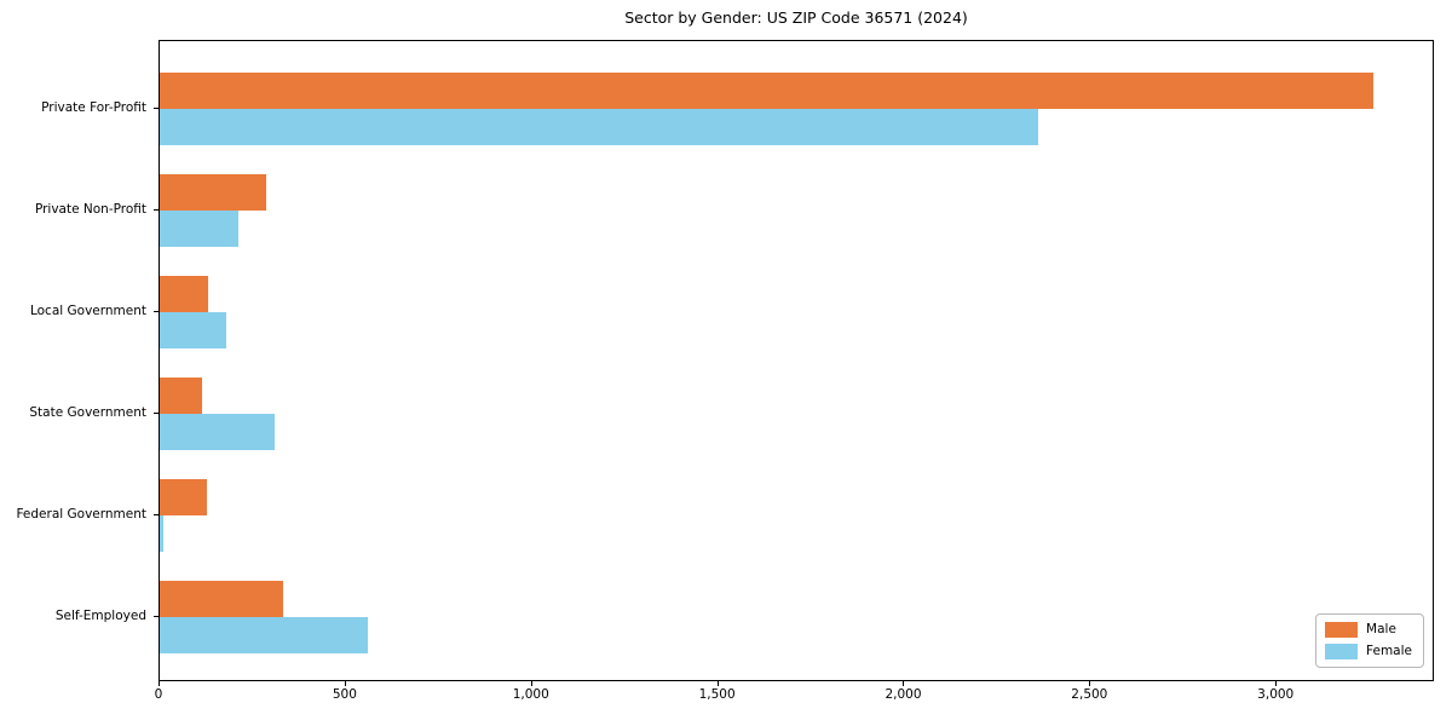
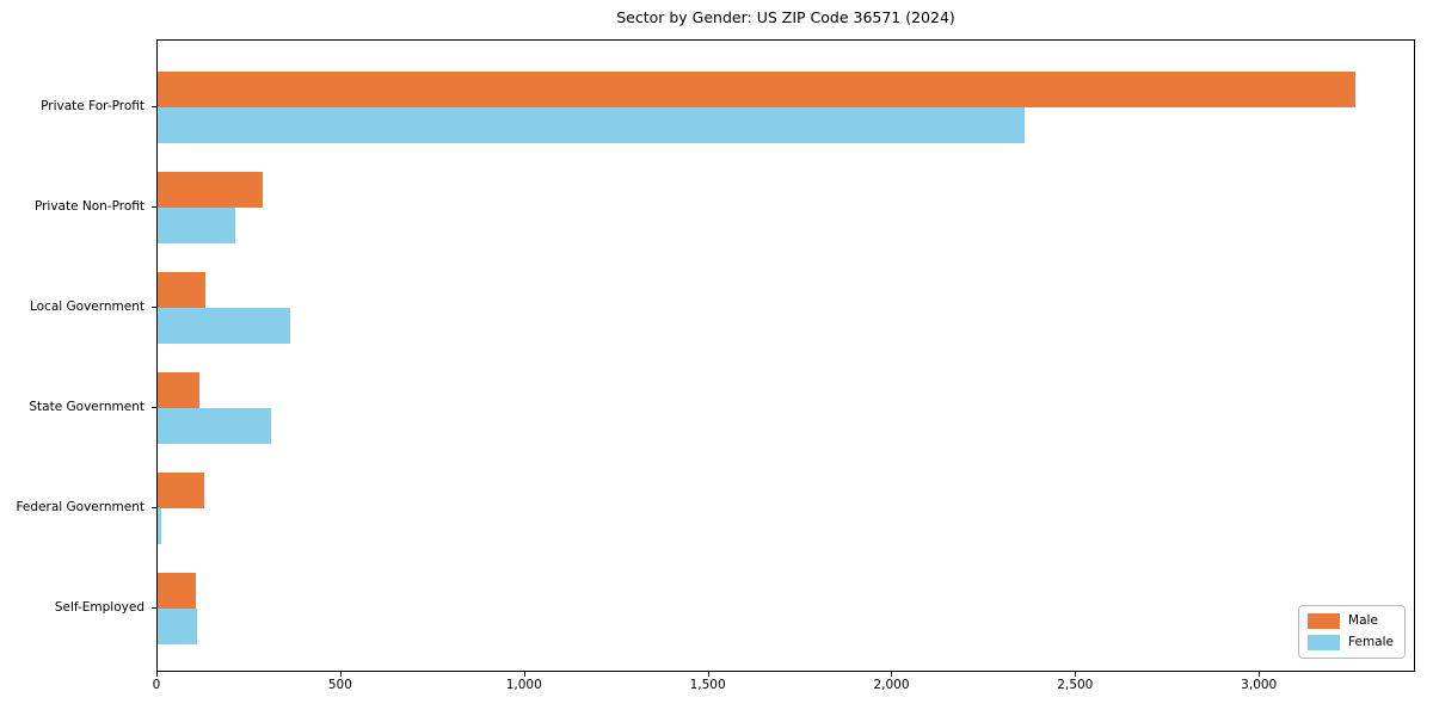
Female/Local Government: 180 -> 360
Male/Self-Employed: 330 -> 100
Female/Self-Employed: 560 -> 110
